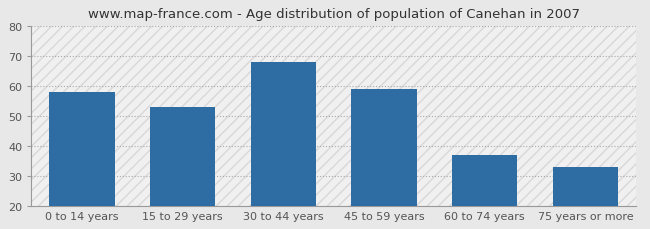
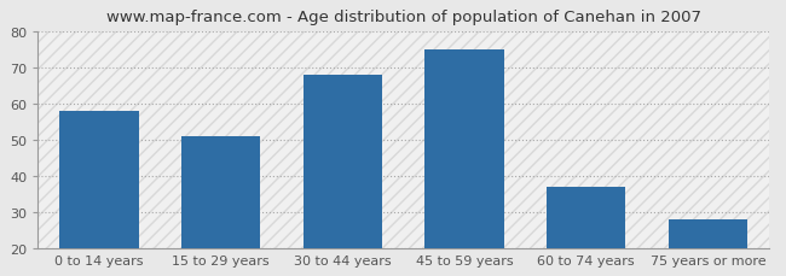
15 to 29 years: 53 -> 51
45 to 59 years: 59 -> 75
75 years or more: 33 -> 28
